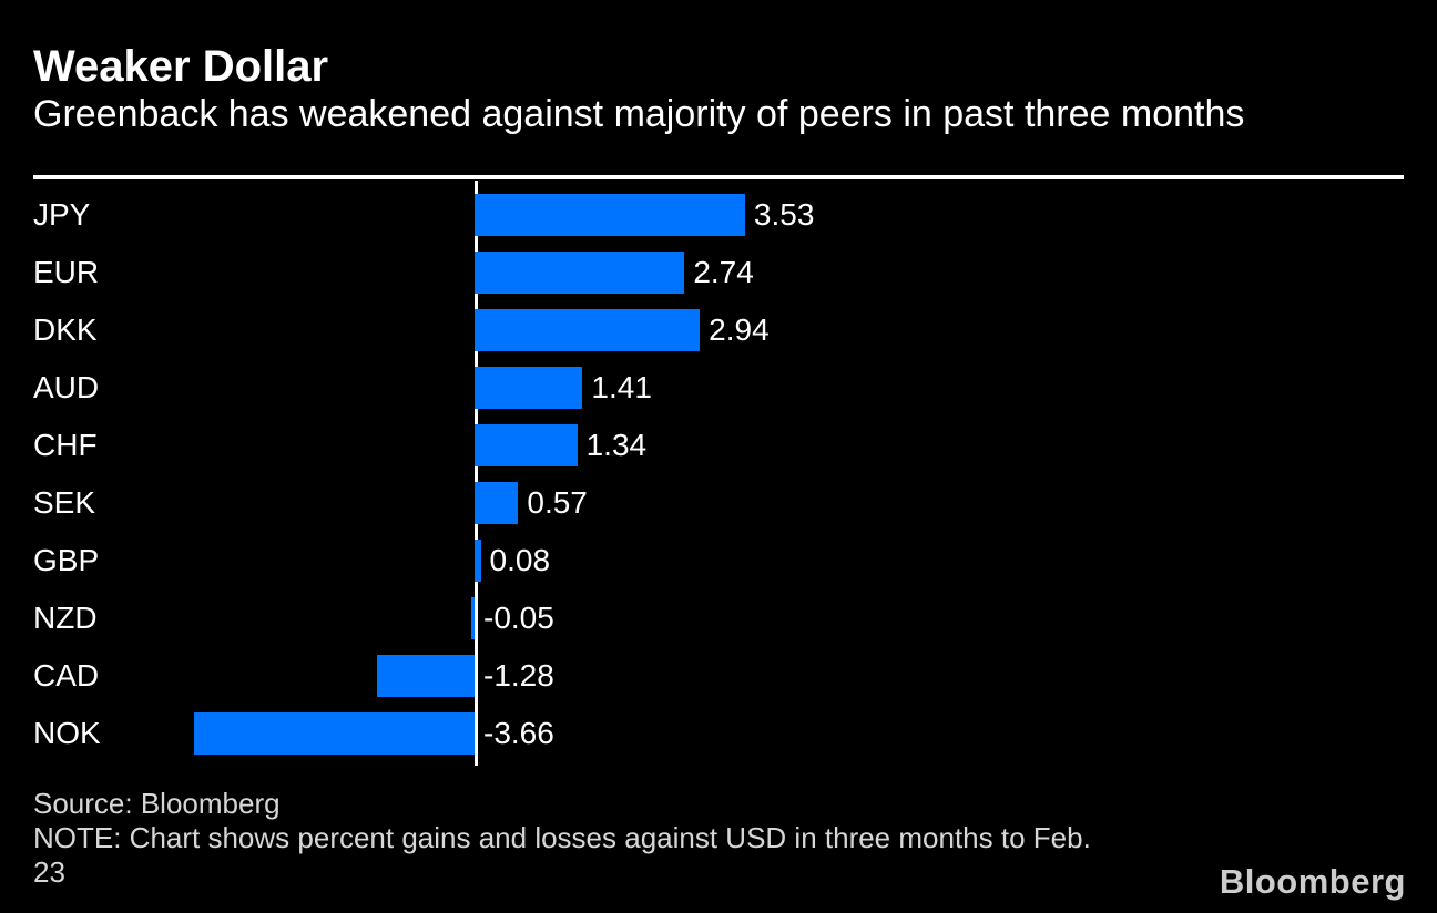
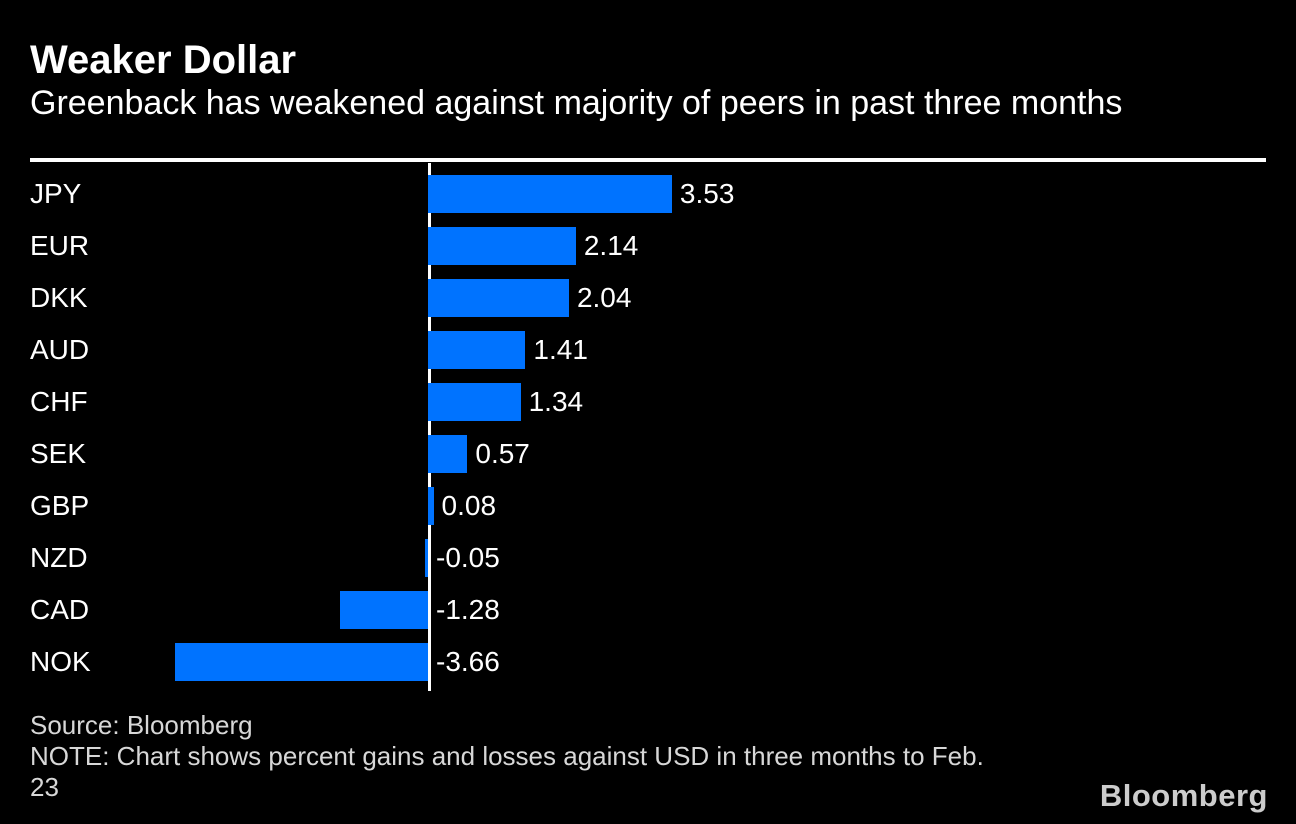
EUR: 2.74 -> 2.14
DKK: 2.94 -> 2.04
